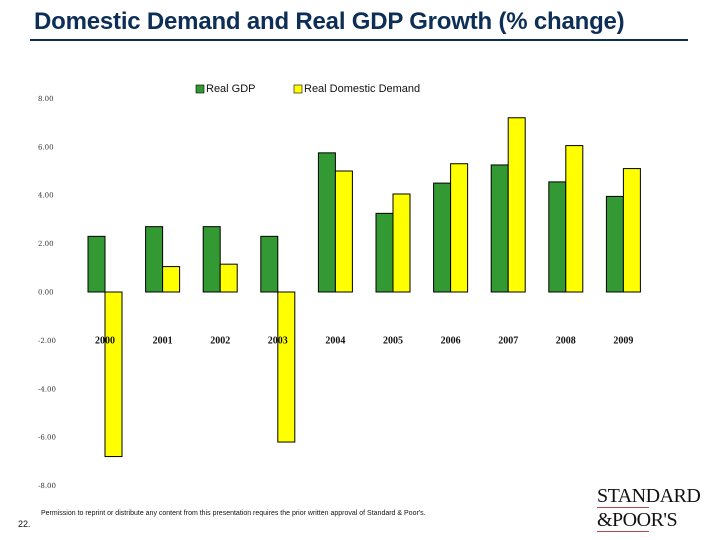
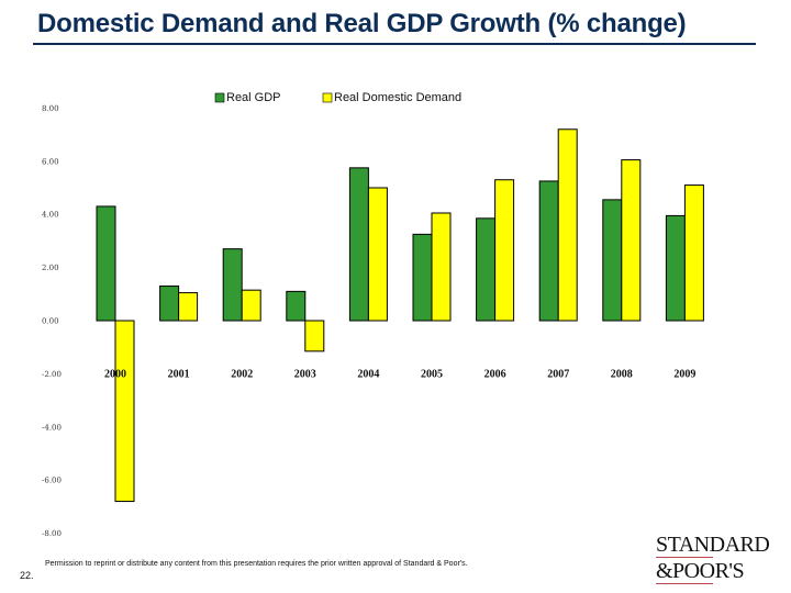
Real GDP/2000: 2.3 -> 4.3
Real GDP/2001: 2.7 -> 1.3
Real GDP/2003: 2.3 -> 1.1
Real Domestic Demand/2003: -6.2 -> -1.1
Real GDP/2006: 4.5 -> 3.9
